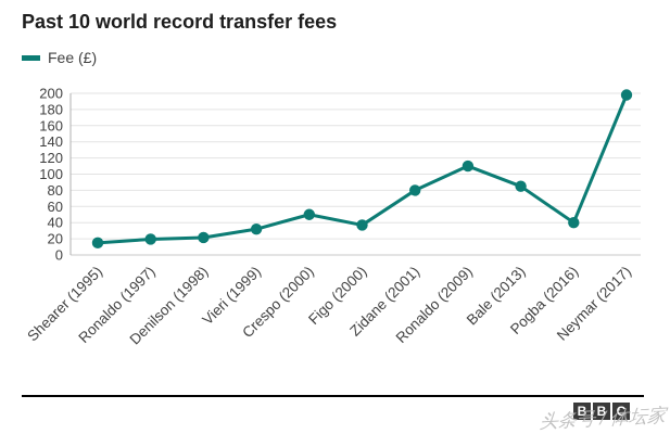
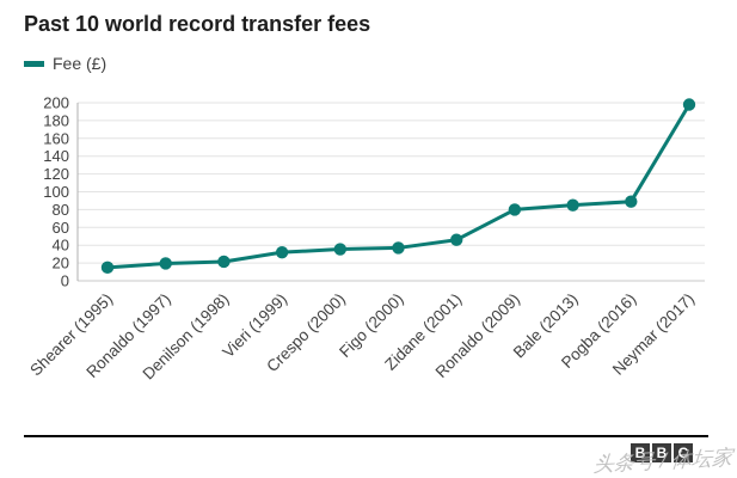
Crespo (2000): 50 -> 40
Zidane (2001): 80 -> 50
Ronaldo (2009): 110 -> 80
Pogba (2016): 40 -> 90
